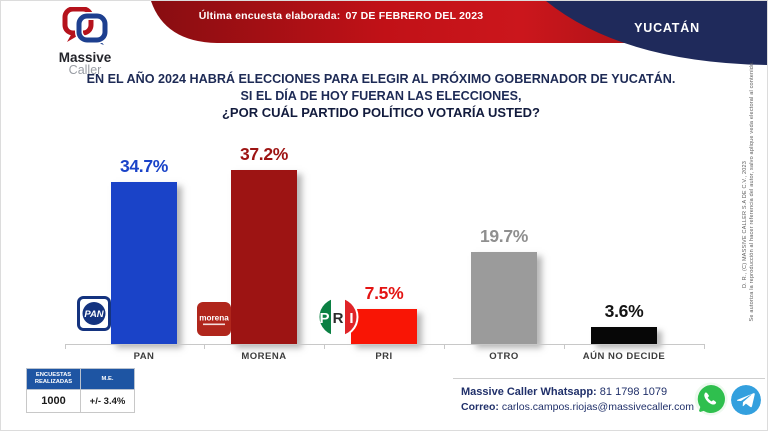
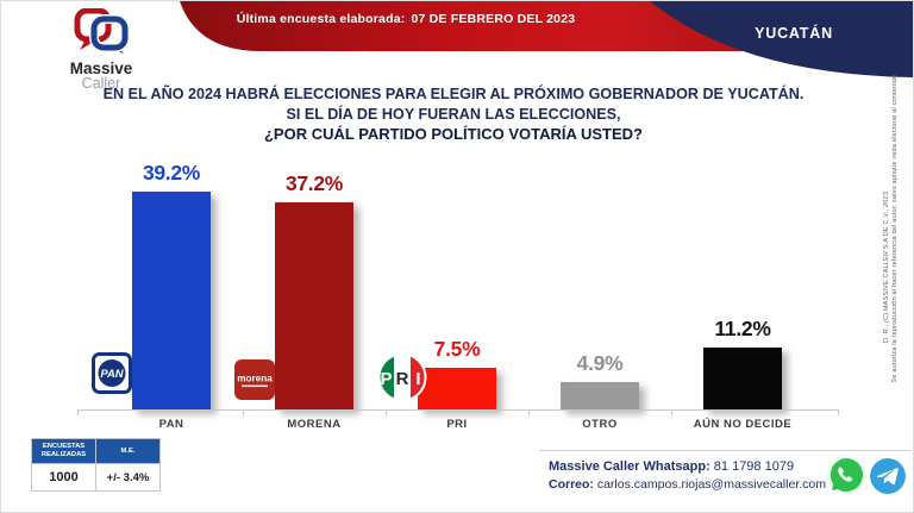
PAN: 34.7% -> 39.2%
OTRO: 19.7% -> 4.9%
AÚN NO DECIDE: 3.6% -> 11.2%
